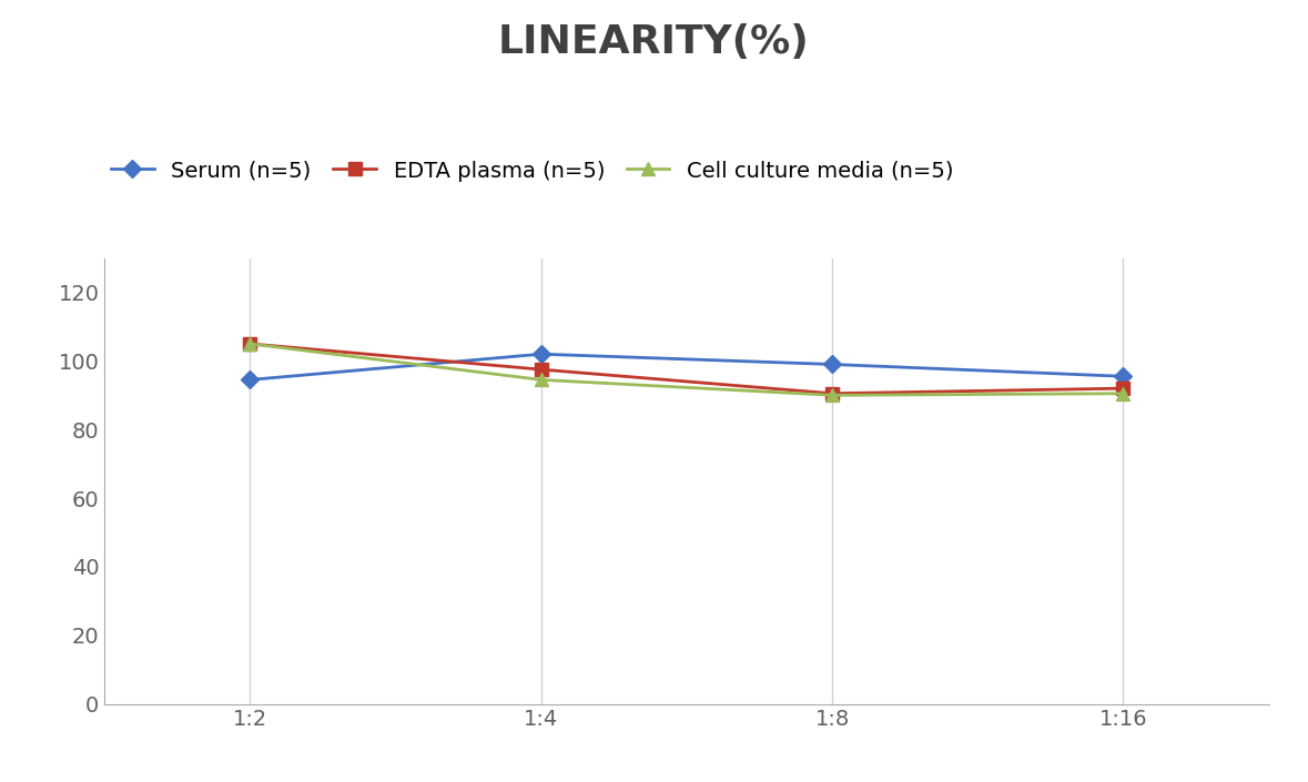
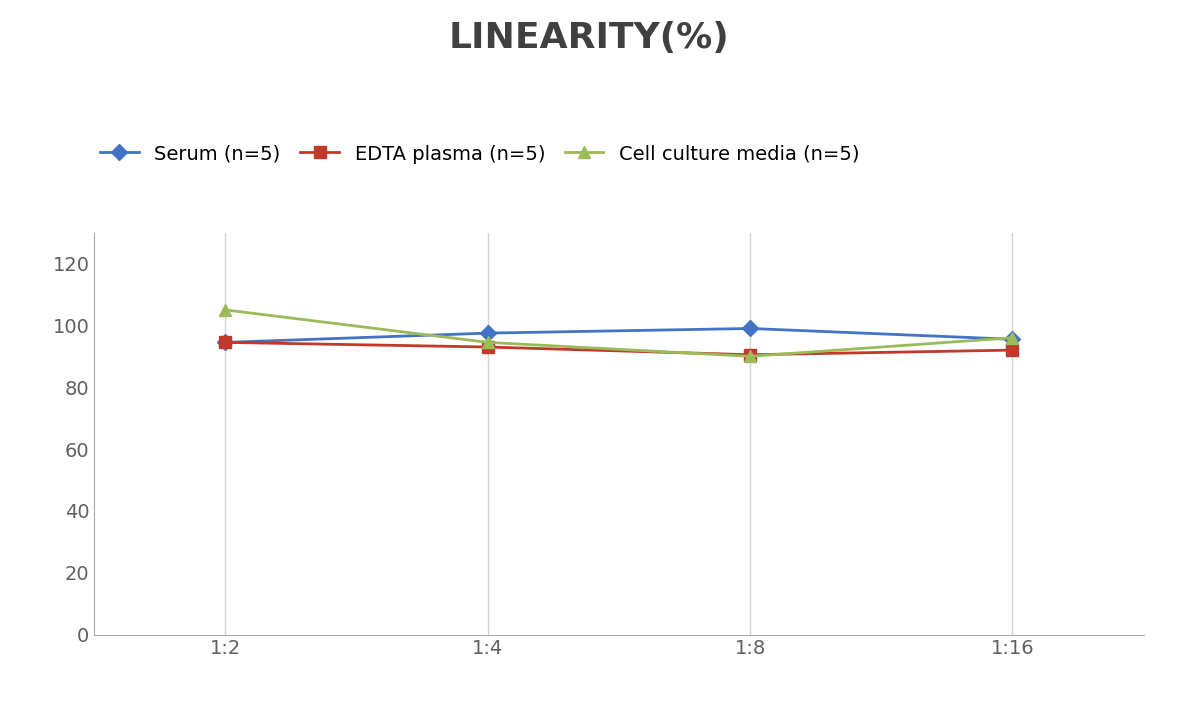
EDTA plasma (n=5)/1:2: 105.0 -> 94.5
Serum (n=5)/1:4: 102.0 -> 97.5
EDTA plasma (n=5)/1:4: 97.5 -> 93.0
Cell culture media (n=5)/1:16: 90.5 -> 96.0
